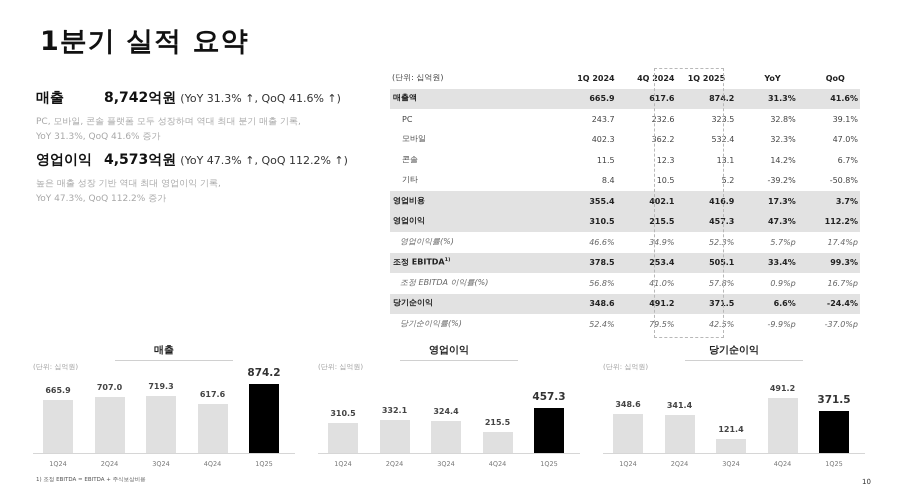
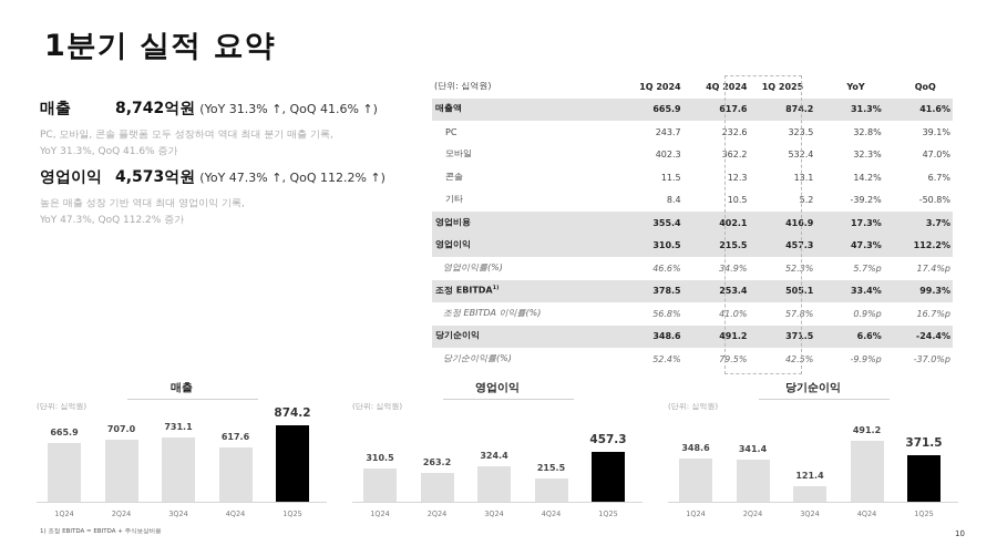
매출/3Q24: 719.3 -> 731.1
영업이익/2Q24: 332.1 -> 263.2
